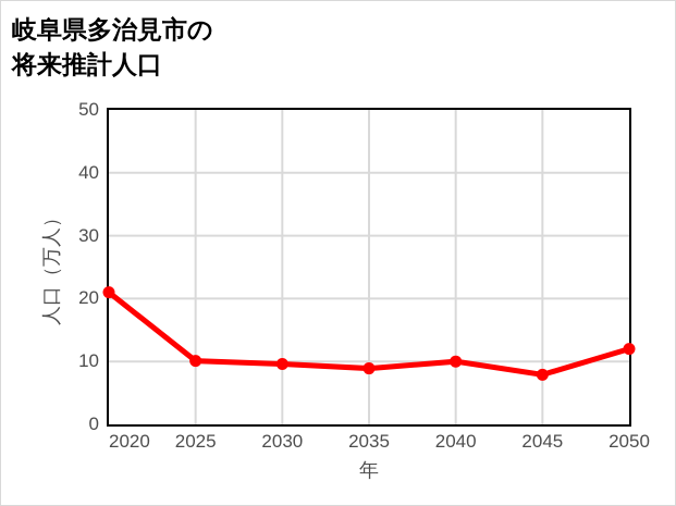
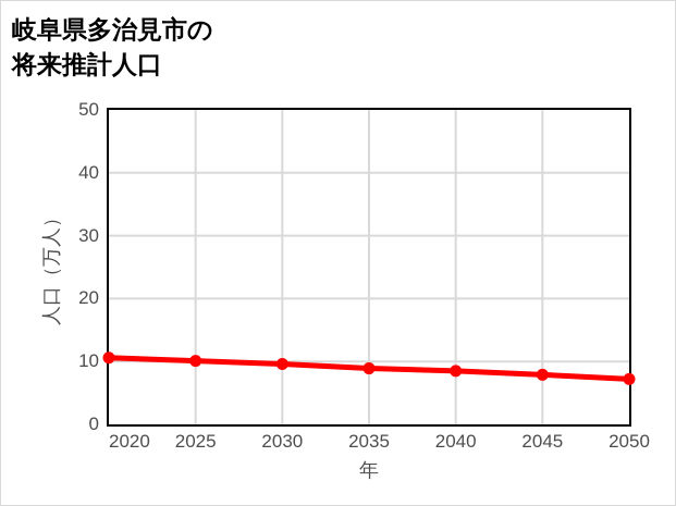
2020: 21 -> 11
2040: 10 -> 8
2050: 12 -> 7
